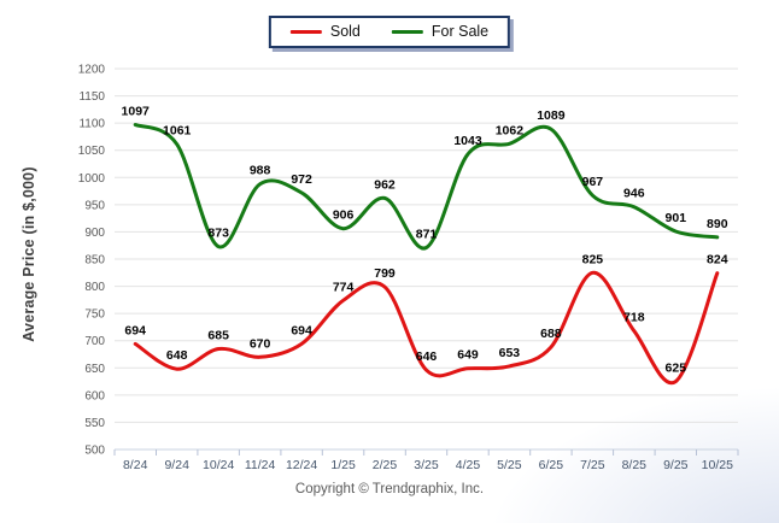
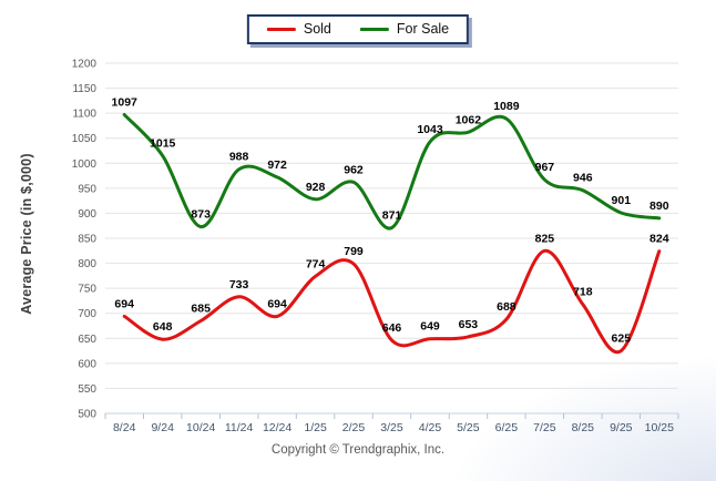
For Sale/9/24: 1061 -> 1015
Sold/11/24: 670 -> 733
For Sale/1/25: 906 -> 928
